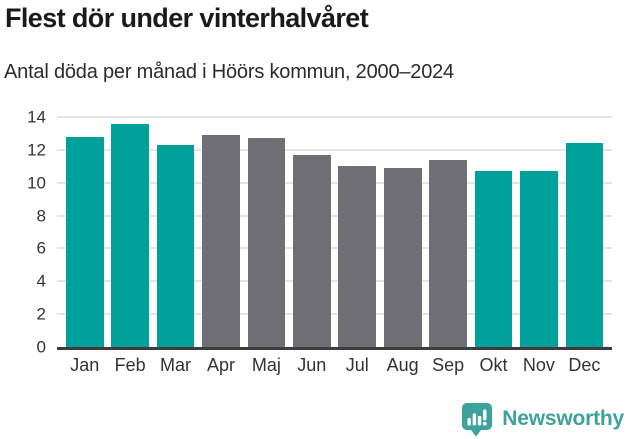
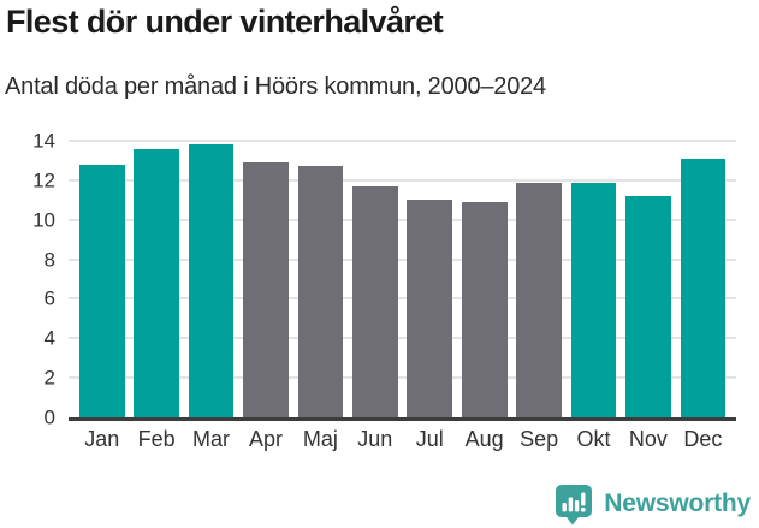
Mar: 12.3 -> 13.8
Sep: 11.4 -> 11.9
Okt: 10.7 -> 11.9
Nov: 10.7 -> 11.2
Dec: 12.4 -> 13.1
